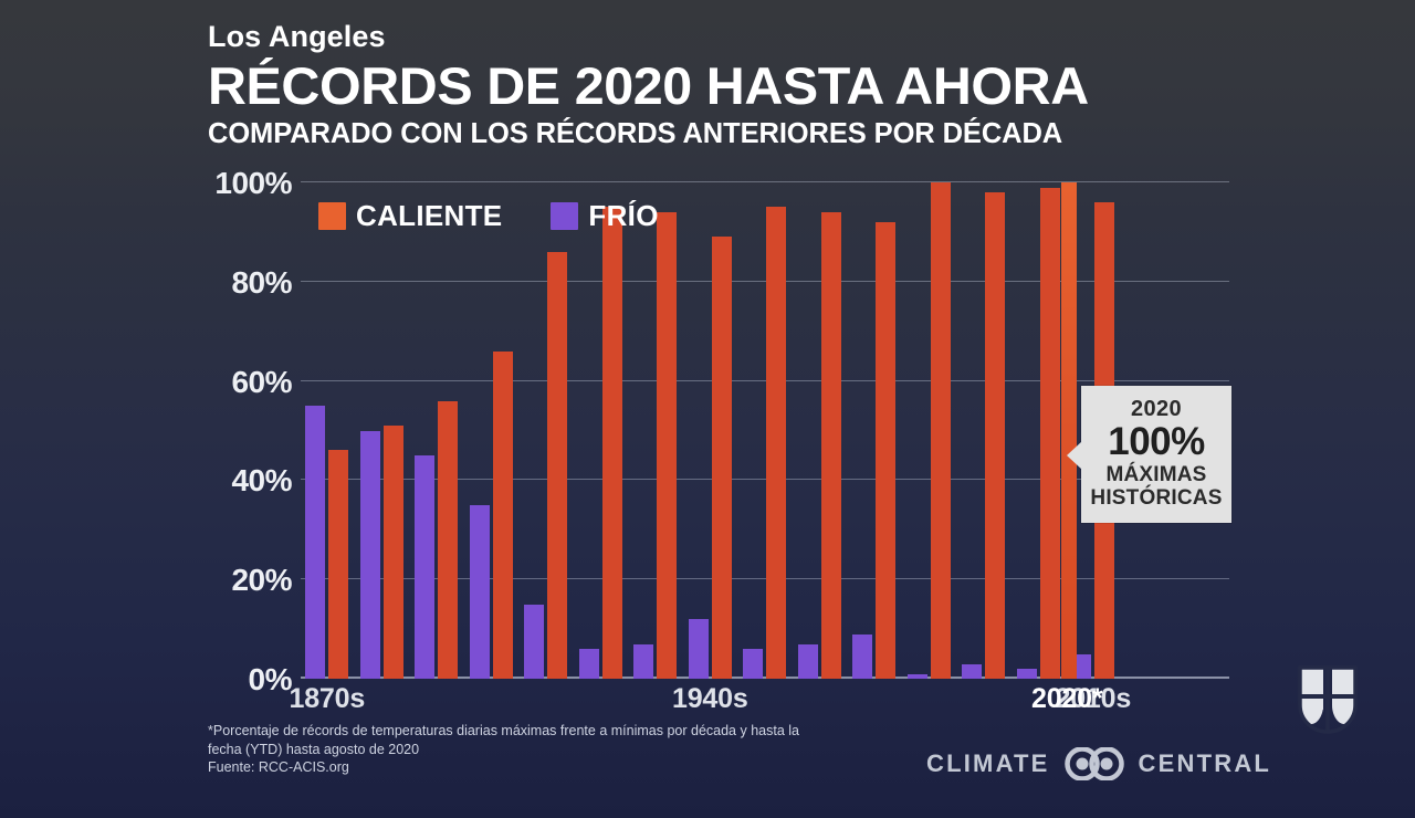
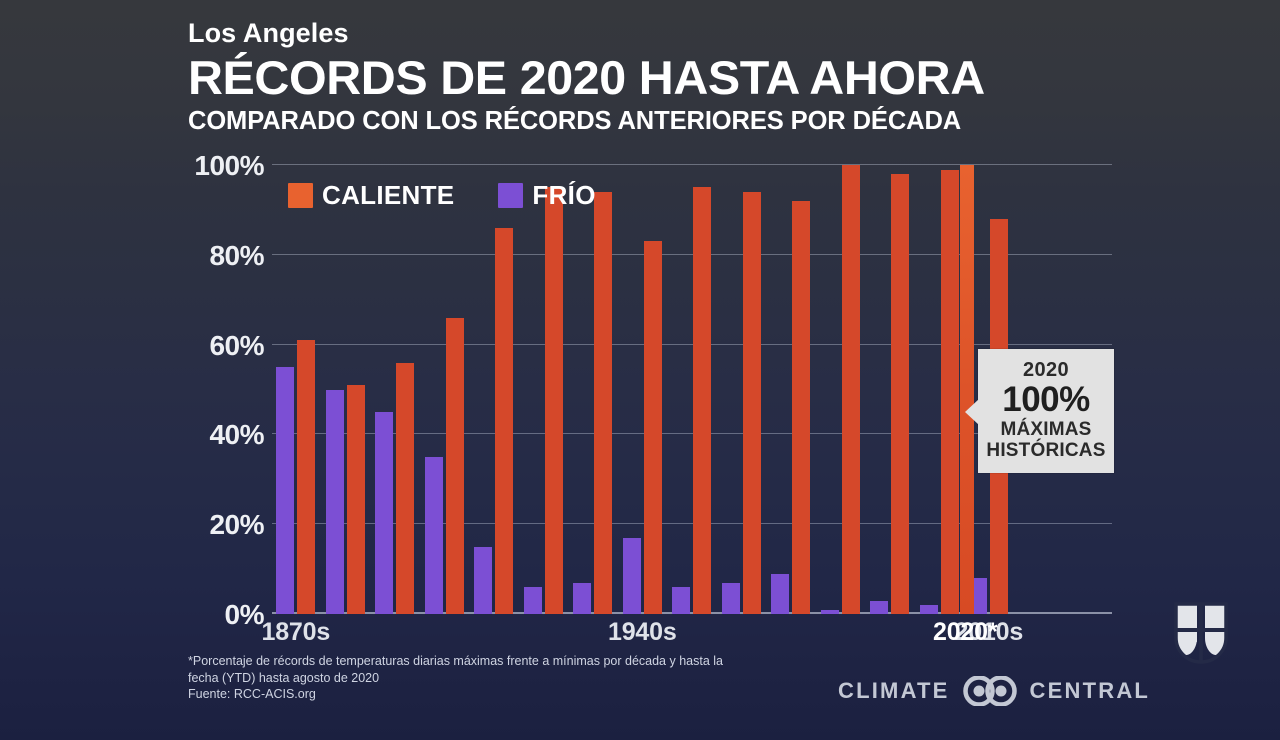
CALIENTE/1870s: 46% -> 61%
CALIENTE/1940s: 89% -> 83%
FRÍO/1940s: 12% -> 17%
CALIENTE/2010s: 96% -> 88%
FRÍO/2010s: 5% -> 8%
